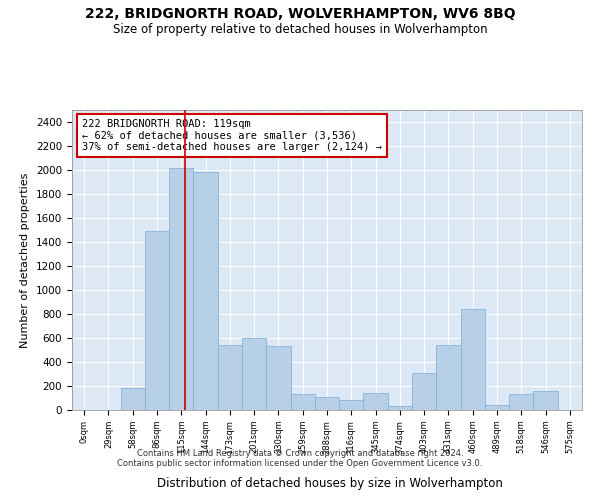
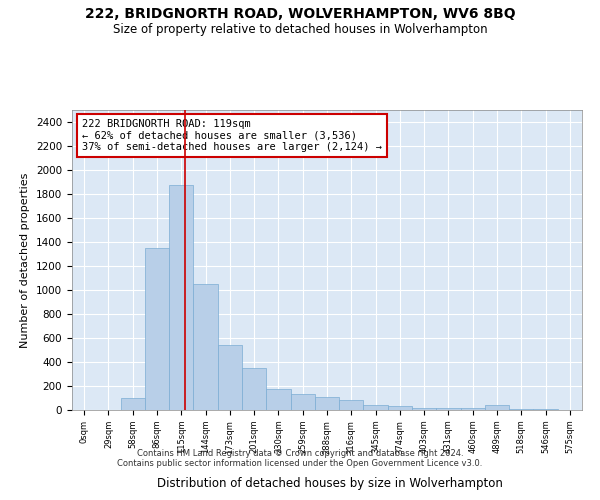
58sqm: 180 -> 100
86sqm: 1490 -> 1350
115sqm: 2020 -> 1880
144sqm: 1980 -> 1050
201sqm: 600 -> 350
230sqm: 530 -> 180
345sqm: 140 -> 40
403sqm: 310 -> 20
431sqm: 540 -> 20
460sqm: 840 -> 20
518sqm: 130 -> 0
546sqm: 160 -> 0
